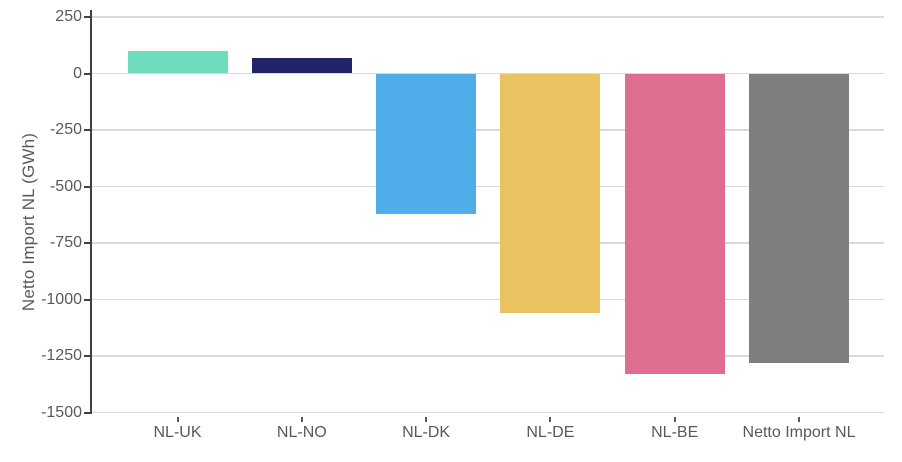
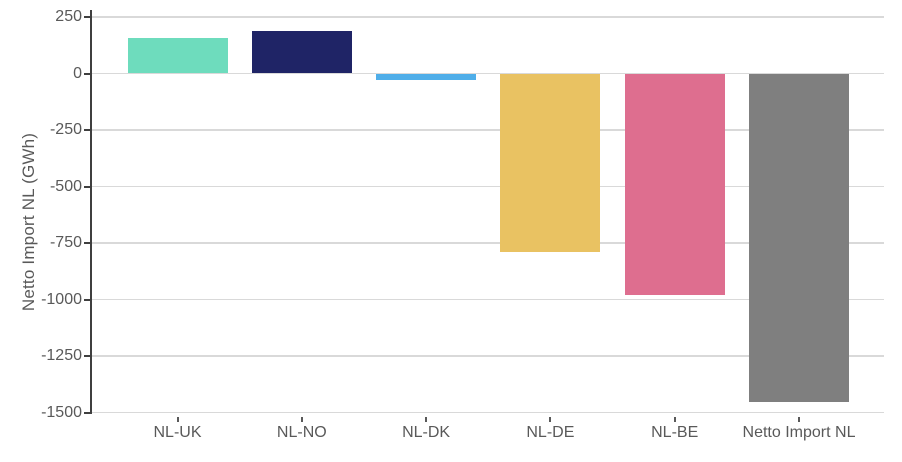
NL-UK: 100 -> 160
NL-NO: 70 -> 190
NL-DK: -620 -> -30
NL-DE: -1060 -> -790
NL-BE: -1330 -> -980
Netto Import NL: -1280 -> -1460
